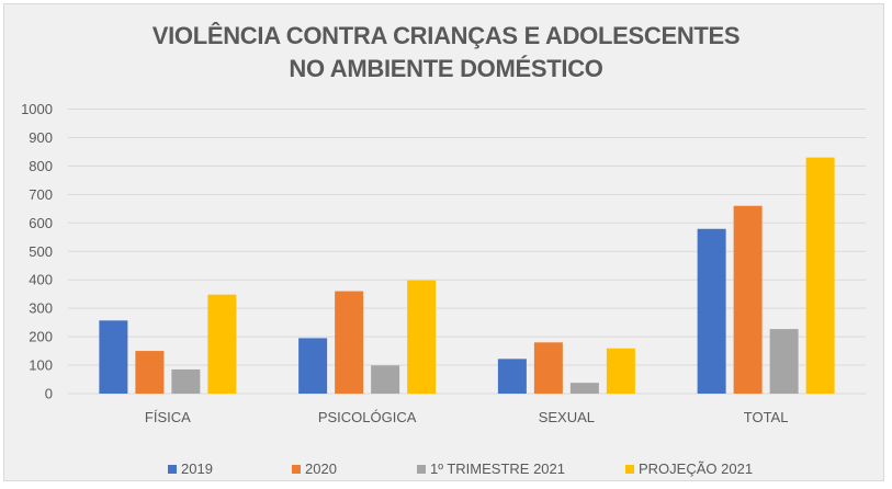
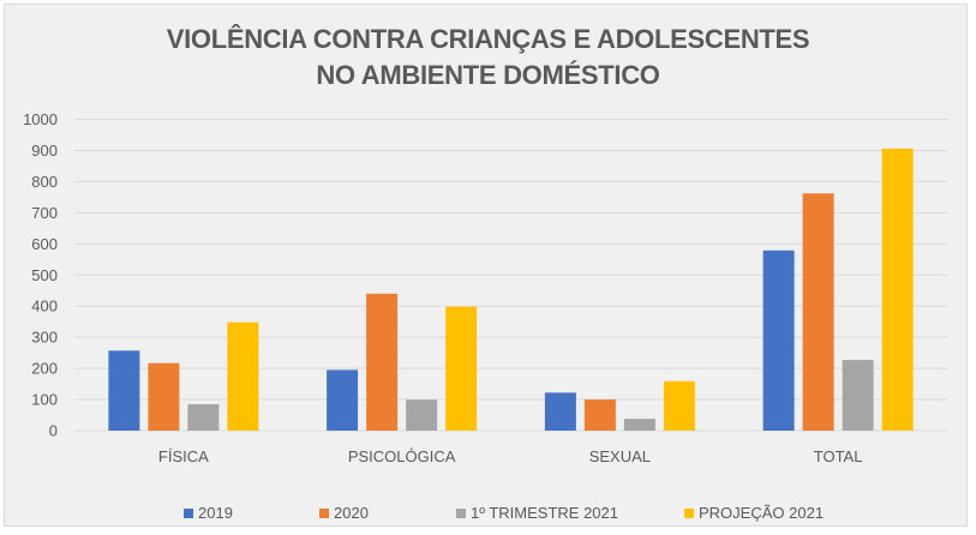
2020/FÍSICA: 150 -> 220
2020/PSICOLÓGICA: 360 -> 440
2020/SEXUAL: 180 -> 100
2020/TOTAL: 660 -> 760
PROJEÇÃO 2021/TOTAL: 830 -> 910
